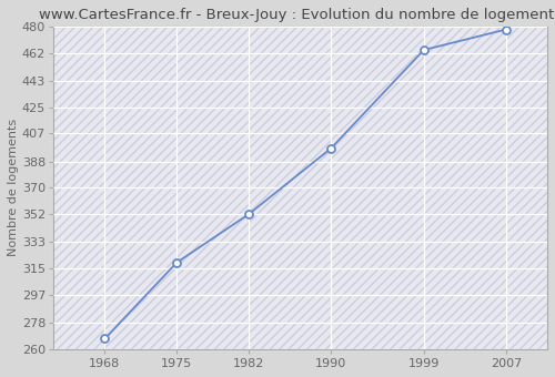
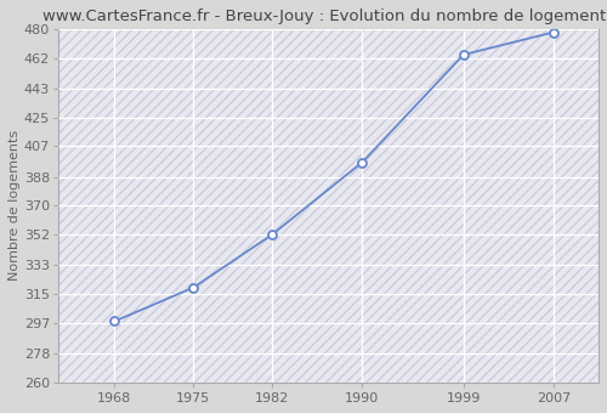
1968: 267 -> 298
